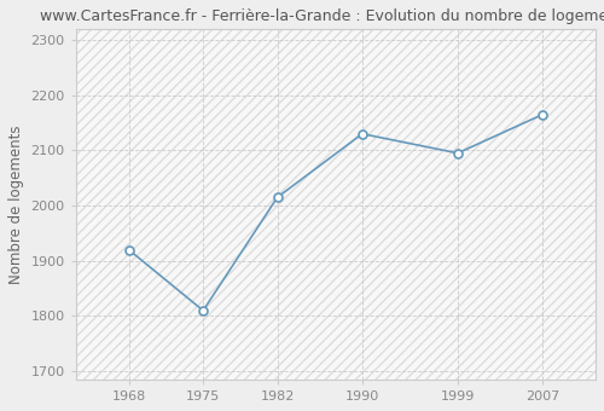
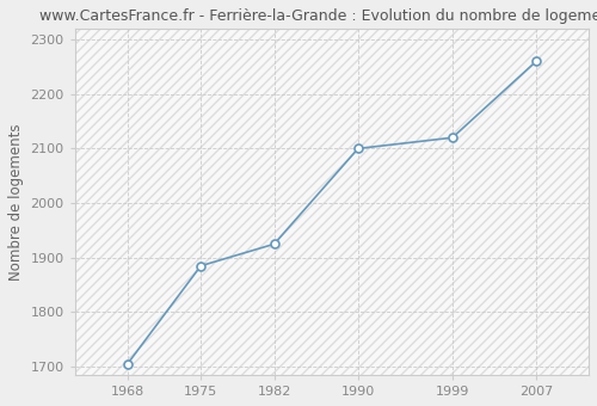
1968: 1920 -> 1705
1975: 1810 -> 1885
1982: 2015 -> 1925
1990: 2130 -> 2100
1999: 2095 -> 2120
2007: 2165 -> 2260
